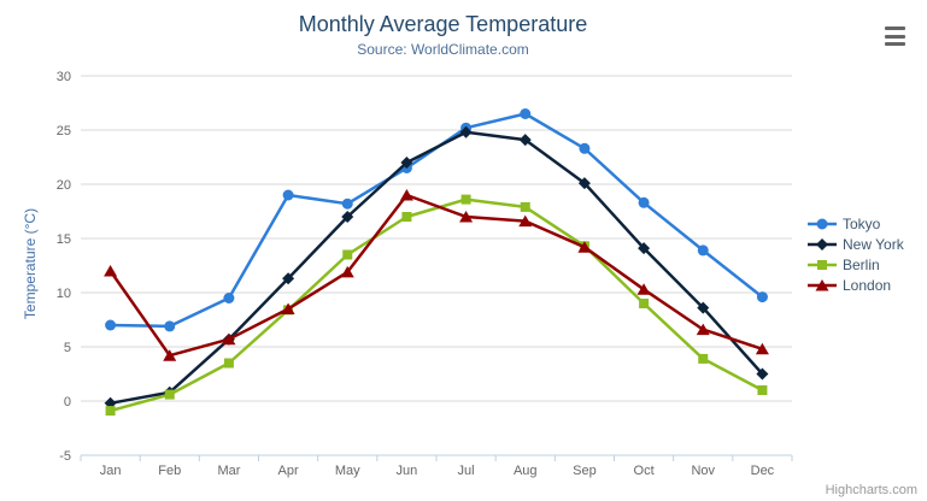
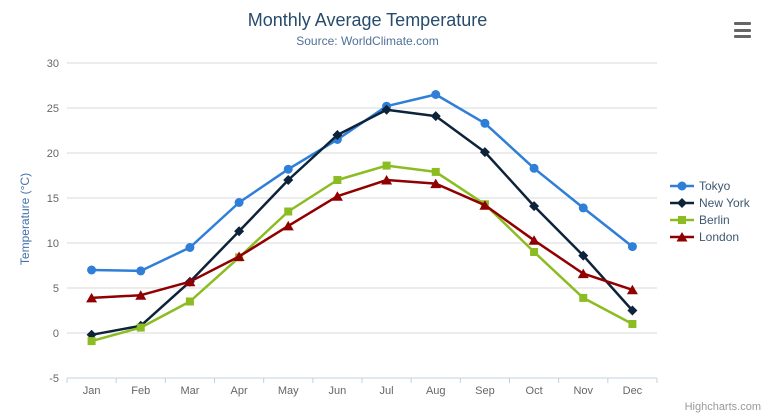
London/Jan: 12 -> 4
Tokyo/Apr: 19 -> 14
London/Jun: 19 -> 15
